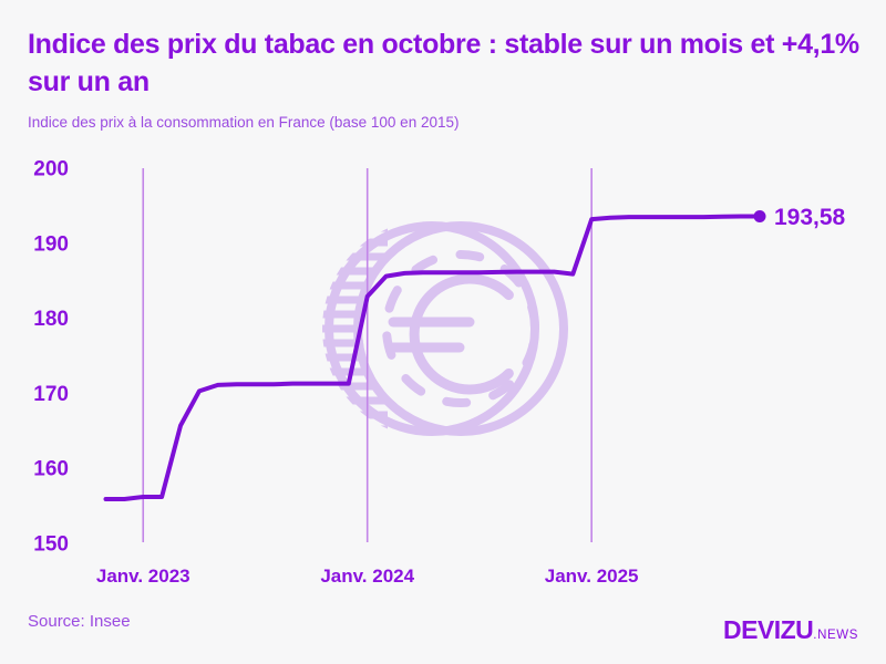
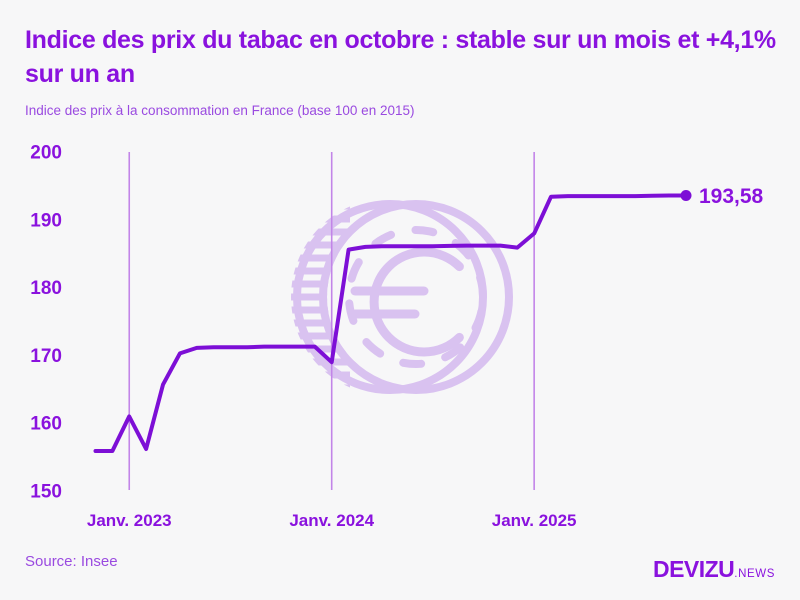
Janv. 2023: 156 -> 161
Janv. 2024: 183 -> 169
Janv. 2025: 193 -> 188
